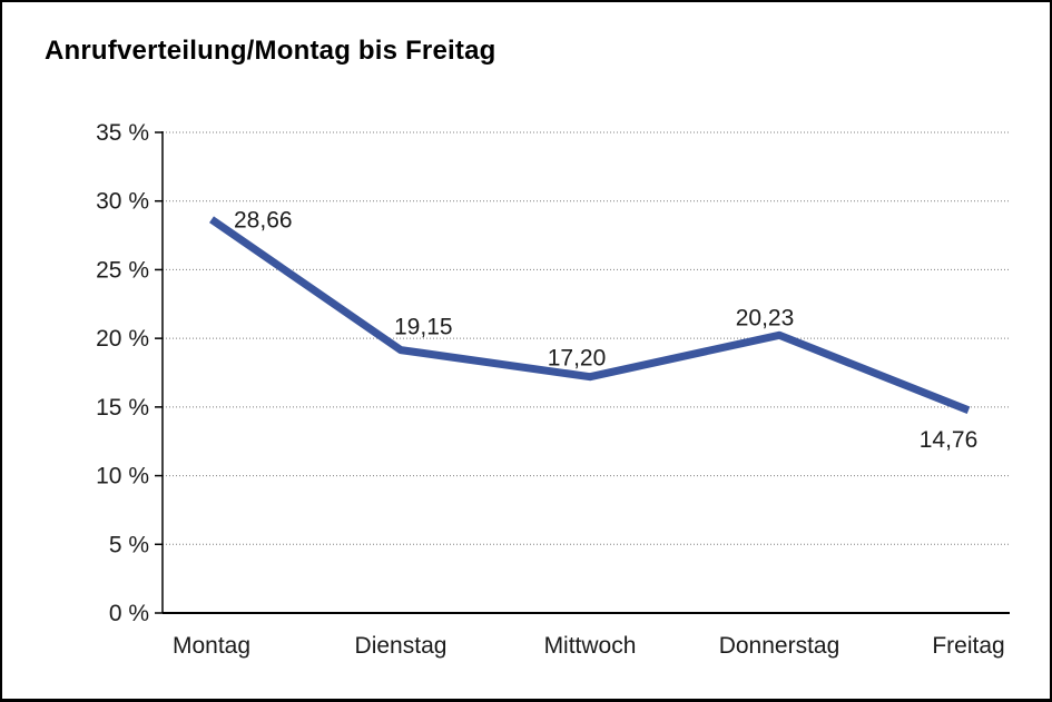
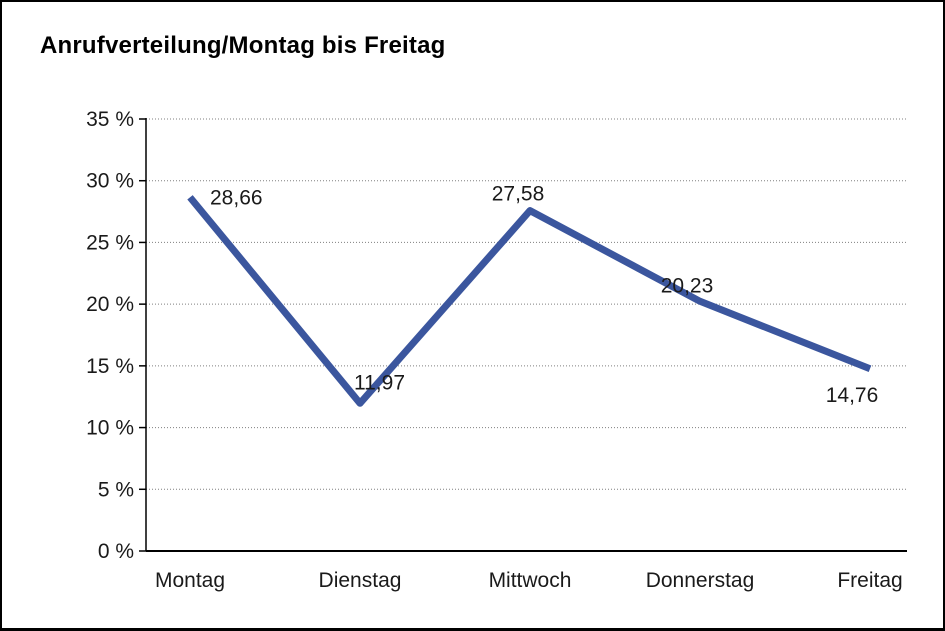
Dienstag: 19,15 -> 11,97
Mittwoch: 17,20 -> 27,58
